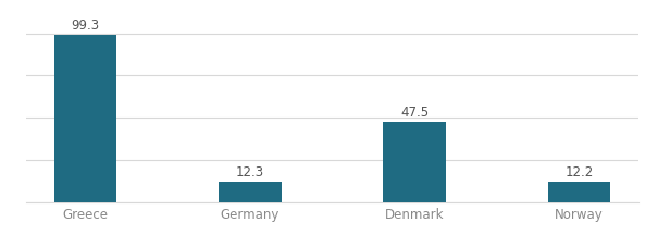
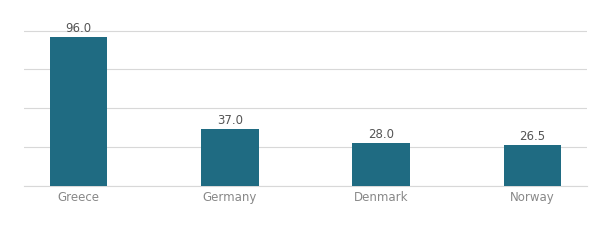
Greece: 99.3 -> 96.0
Germany: 12.3 -> 37.0
Denmark: 47.5 -> 28.0
Norway: 12.2 -> 26.5
